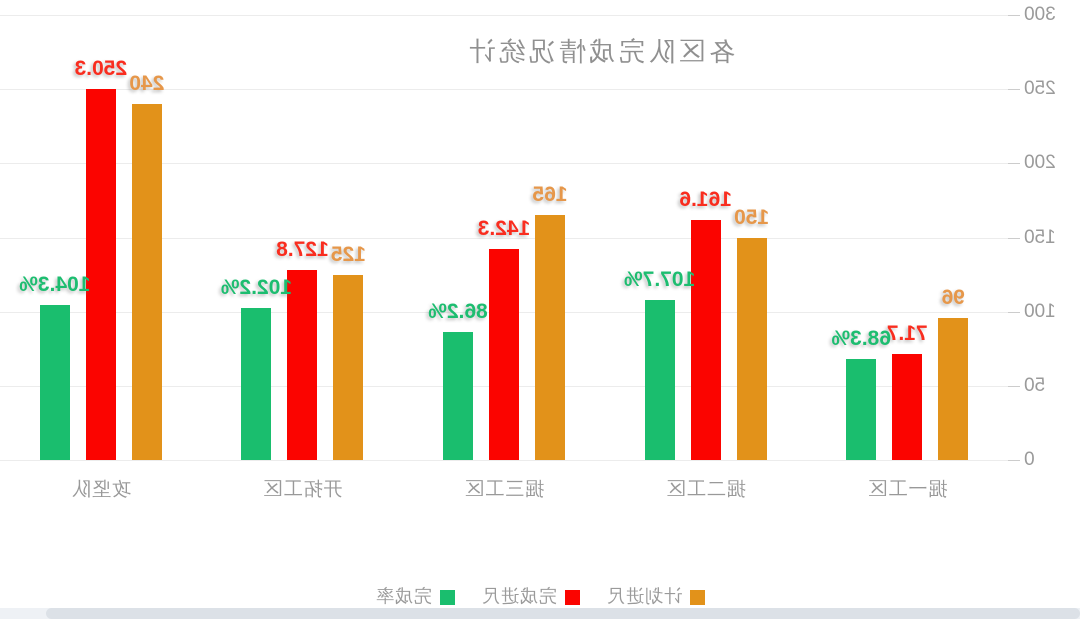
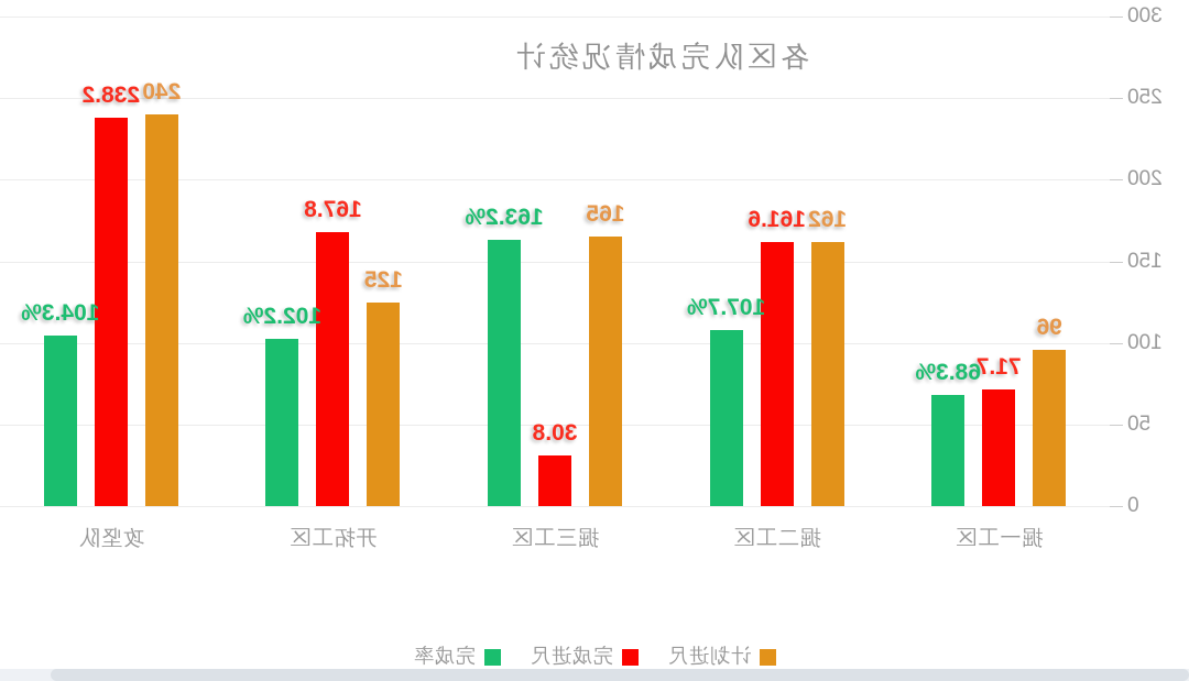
计划进尺/掘二工区: 150 -> 162
完成进尺/掘三工区: 142.3 -> 30.8
完成率/掘三工区: 86.2% -> 163.2%
完成进尺/开拓工区: 127.8 -> 167.8
完成进尺/攻坚队: 250.3 -> 238.2
